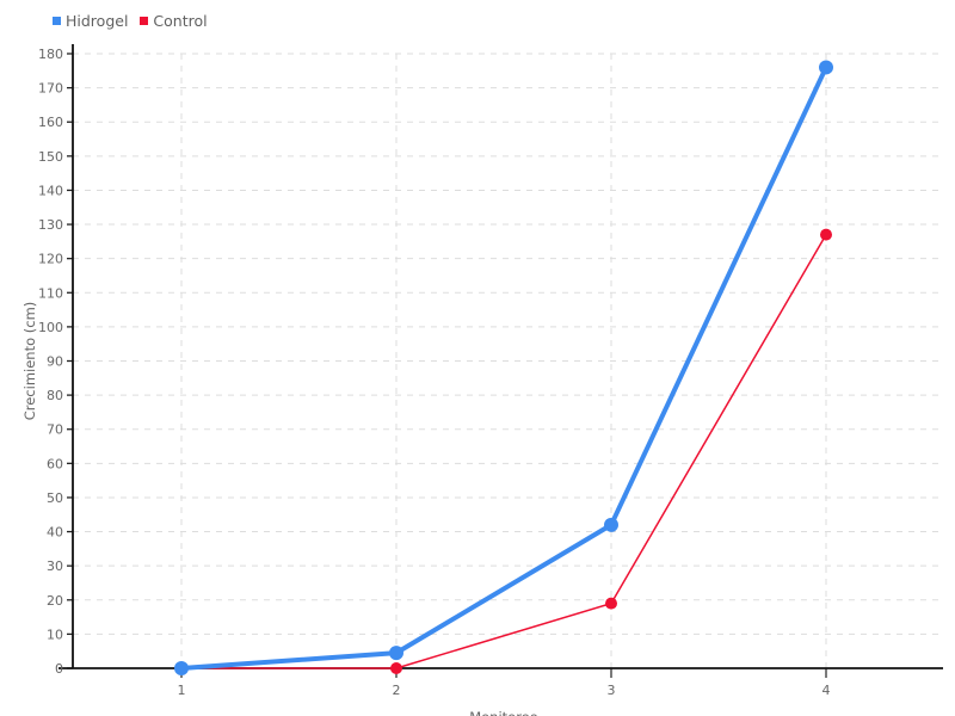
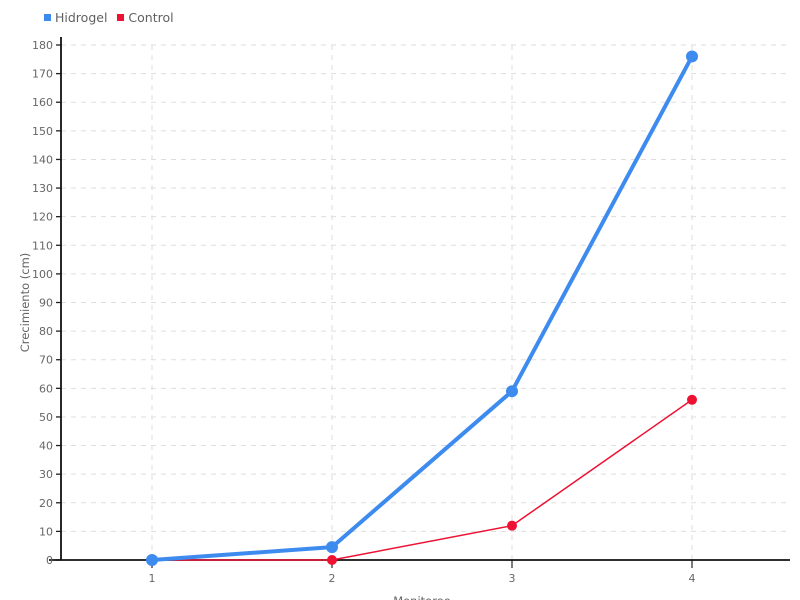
Hidrogel/3: 42 -> 59
Control/3: 19 -> 12
Control/4: 127 -> 56
